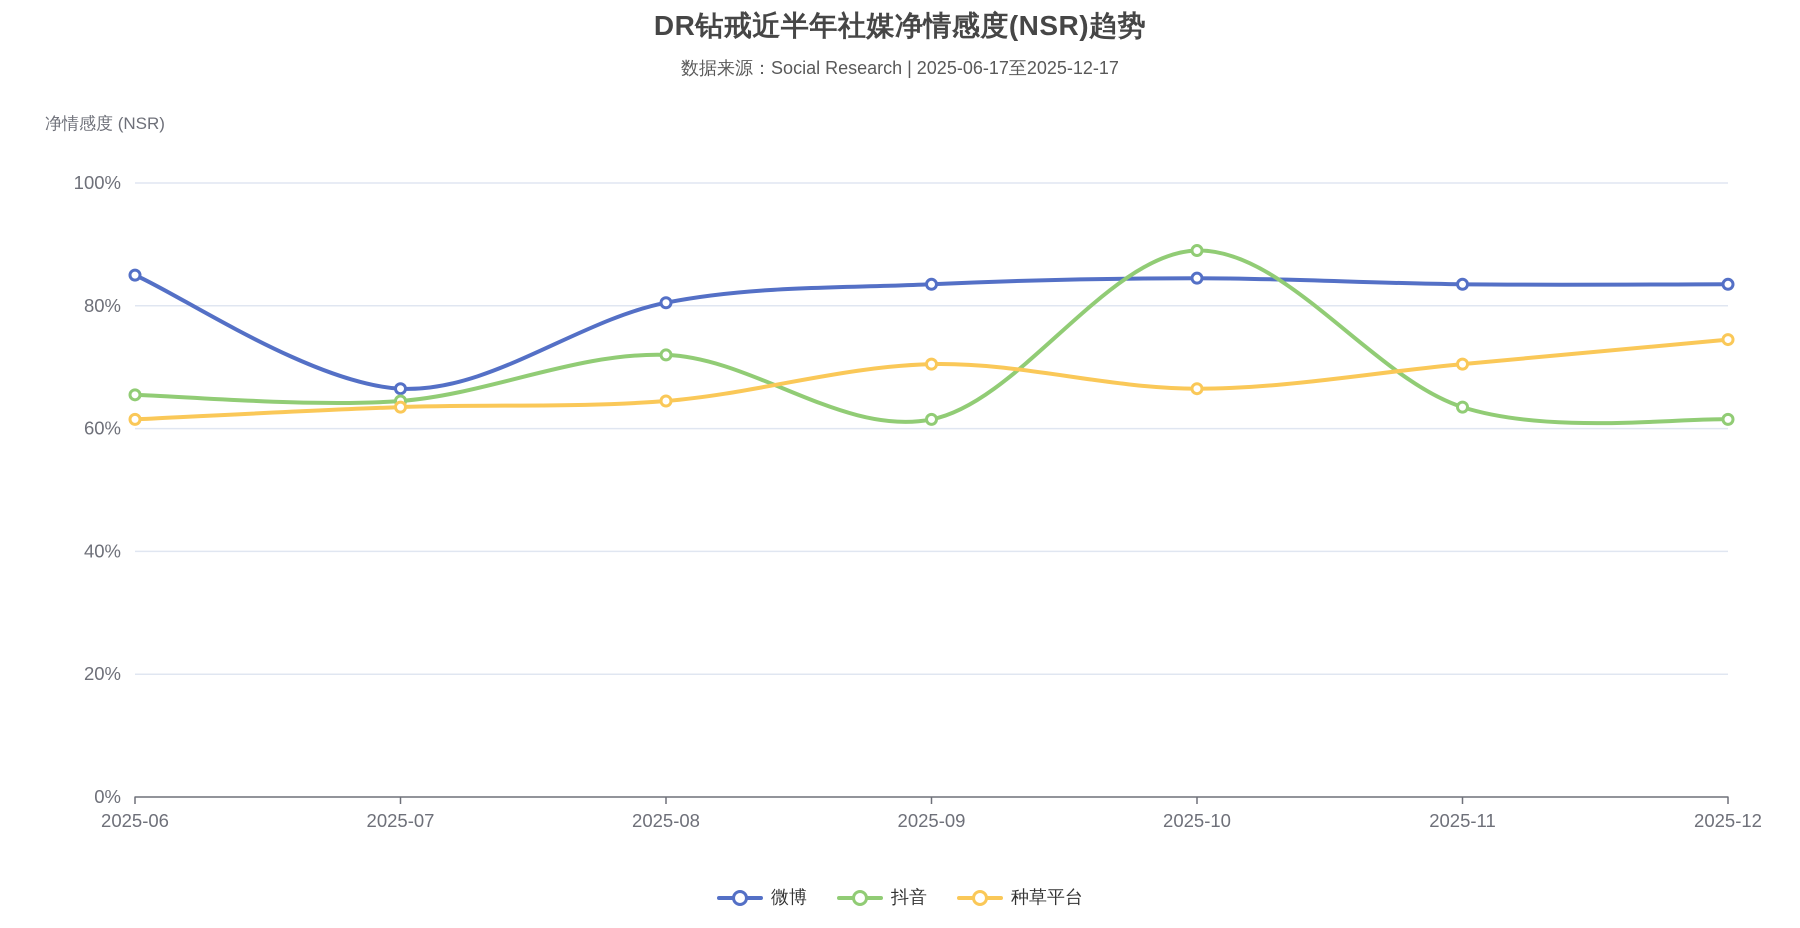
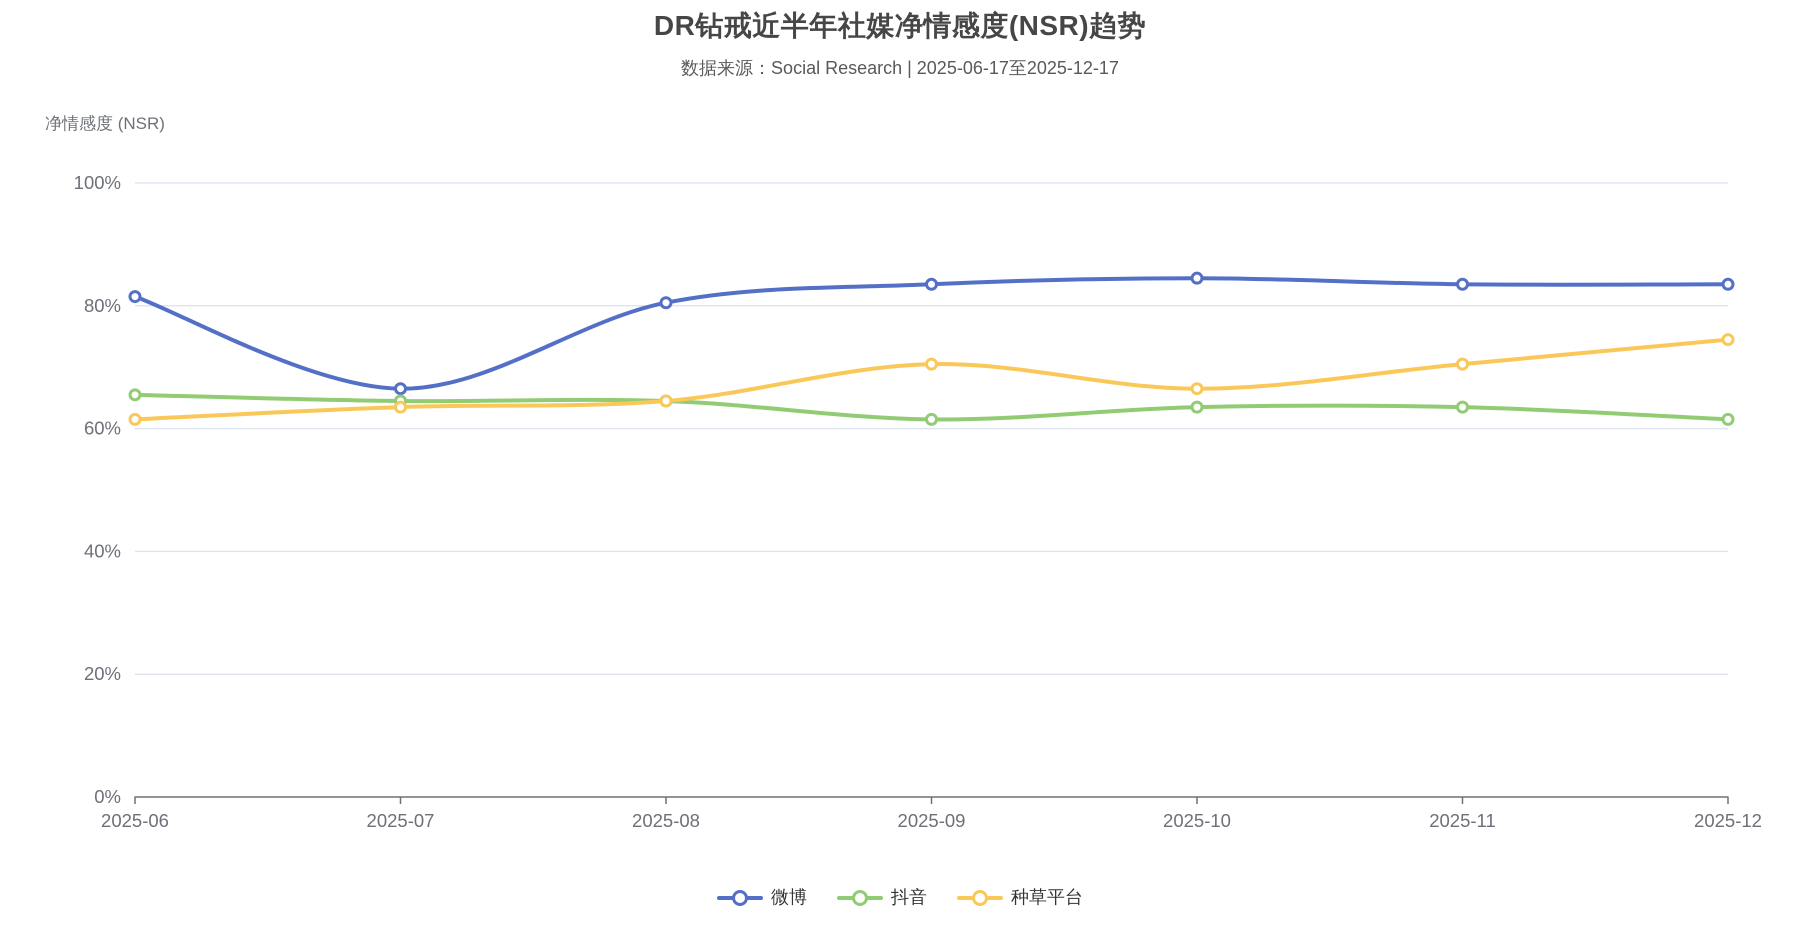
微博/2025-06: 85% -> 82%
抖音/2025-08: 72% -> 64%
抖音/2025-10: 89% -> 64%
